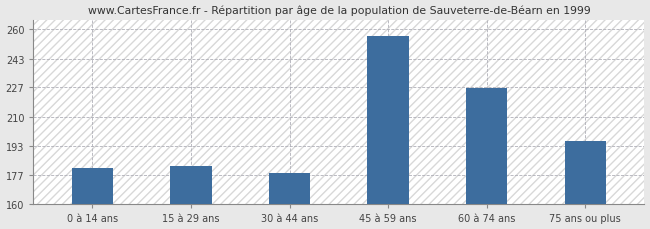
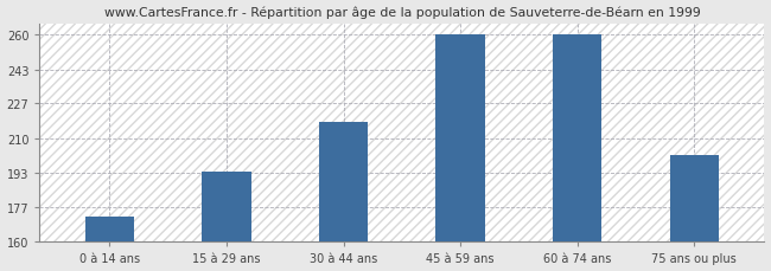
0 à 14 ans: 181 -> 172
15 à 29 ans: 182 -> 194
30 à 44 ans: 178 -> 218
45 à 59 ans: 256 -> 260
60 à 74 ans: 226 -> 260
75 ans ou plus: 196 -> 202
